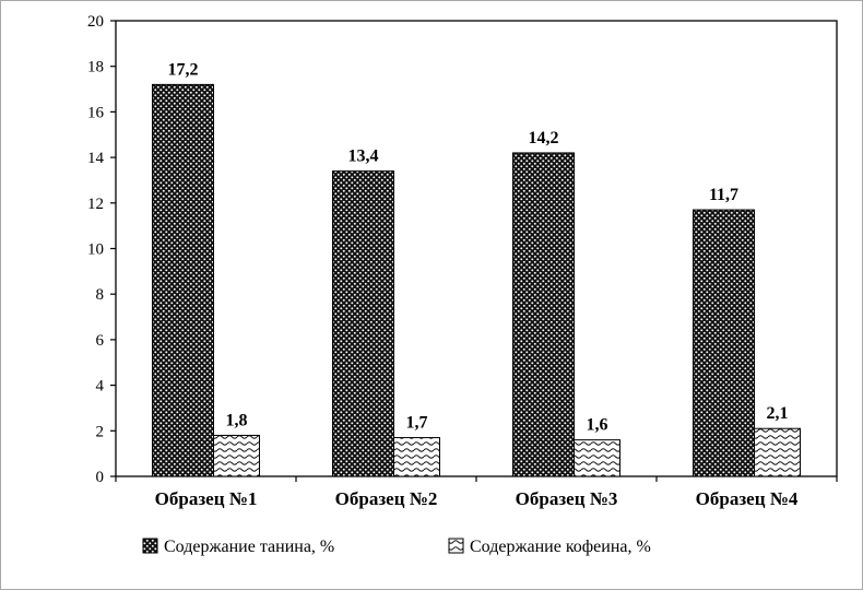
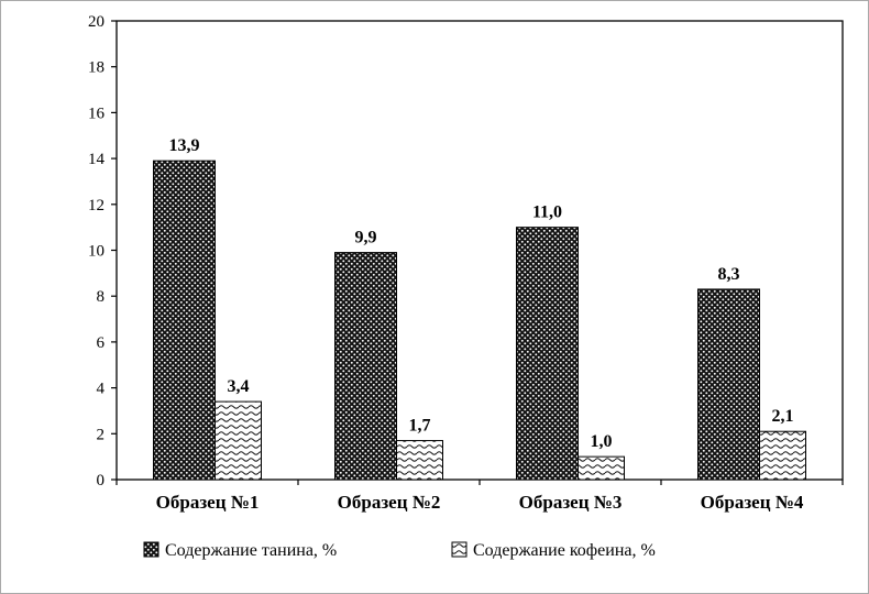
Содержание танина, %/Образец №1: 17,2 -> 13,9
Содержание кофеина, %/Образец №1: 1,8 -> 3,4
Содержание танина, %/Образец №2: 13,4 -> 9,9
Содержание танина, %/Образец №3: 14,2 -> 11,0
Содержание кофеина, %/Образец №3: 1,6 -> 1,0
Содержание танина, %/Образец №4: 11,7 -> 8,3
